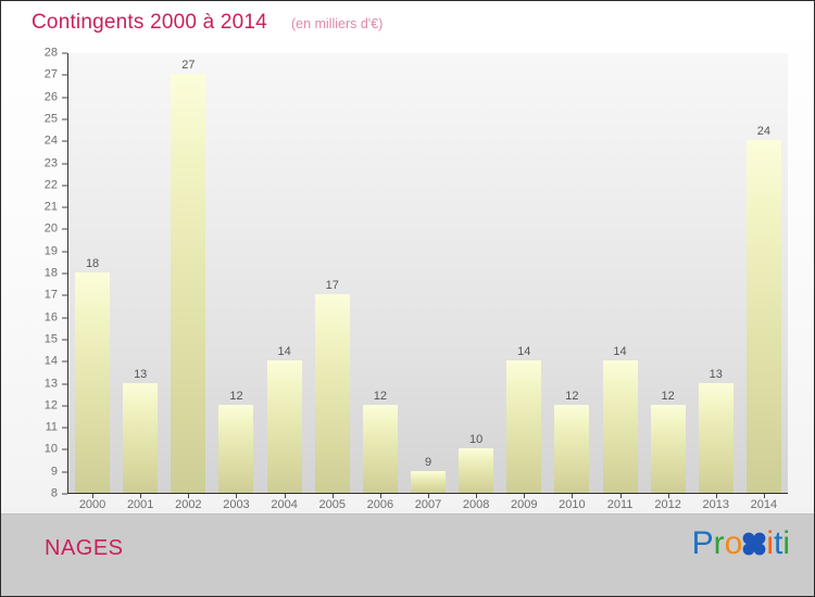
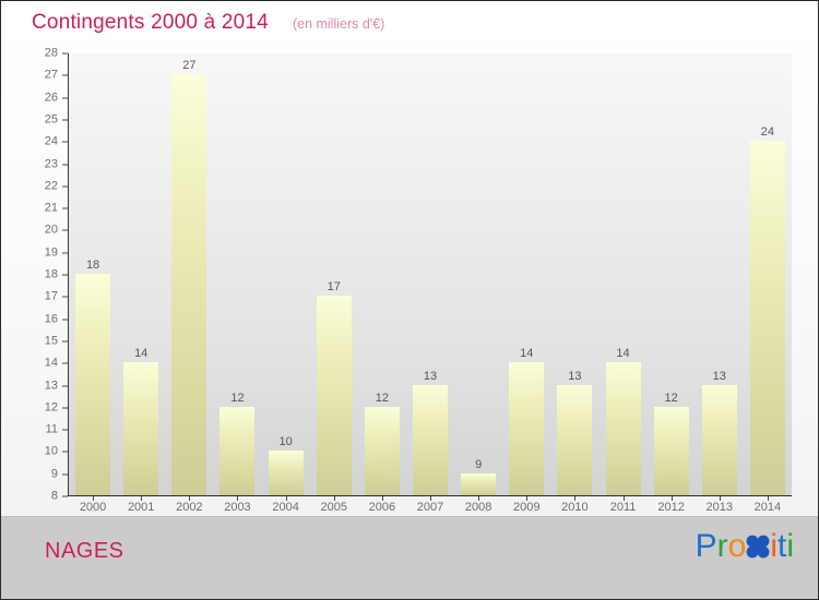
2001: 13 -> 14
2004: 14 -> 10
2007: 9 -> 13
2008: 10 -> 9
2010: 12 -> 13
